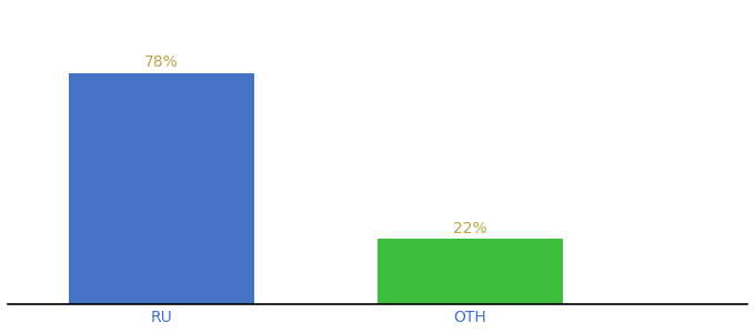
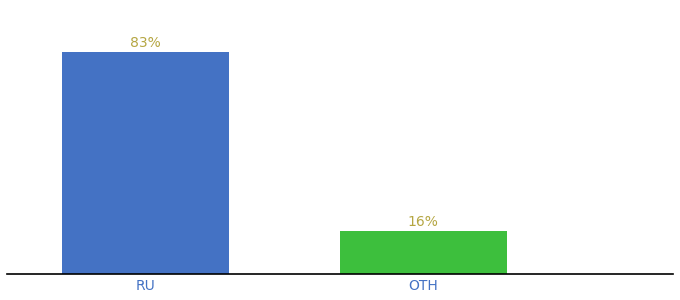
RU: 78% -> 83%
OTH: 22% -> 16%
